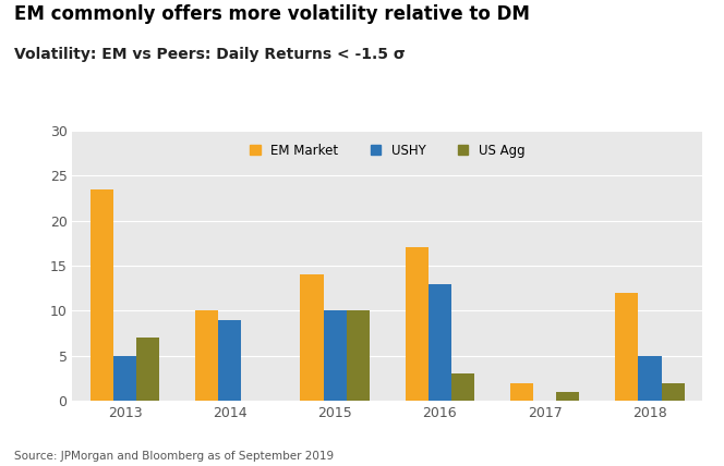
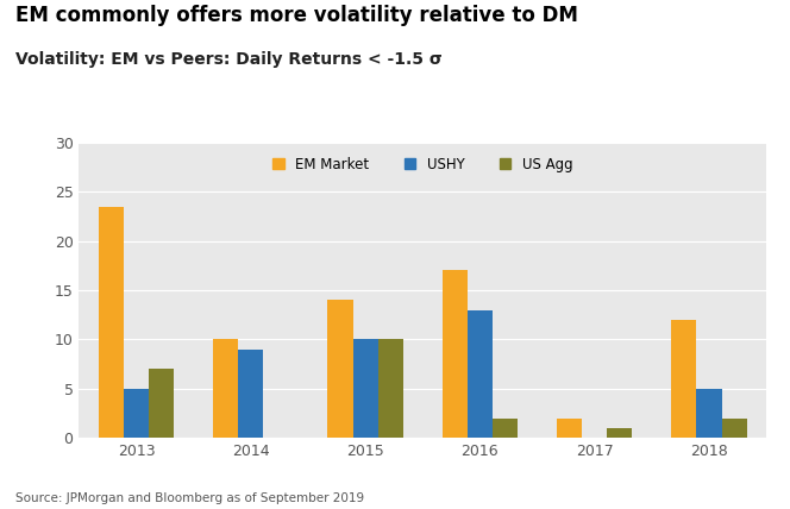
US Agg/2016: 3 -> 2
